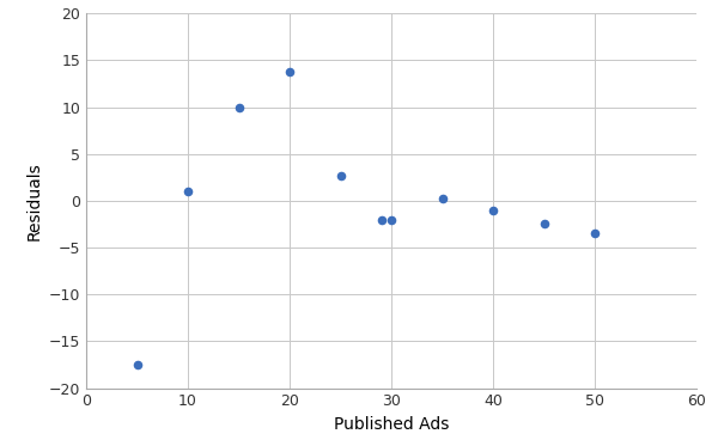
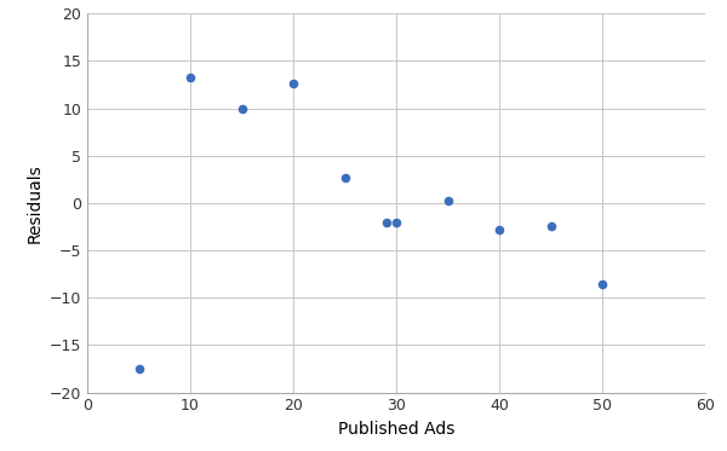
10: 1.0 -> 13.2
20: 13.8 -> 12.6
40: -1.0 -> -2.8
50: -3.5 -> -8.6
